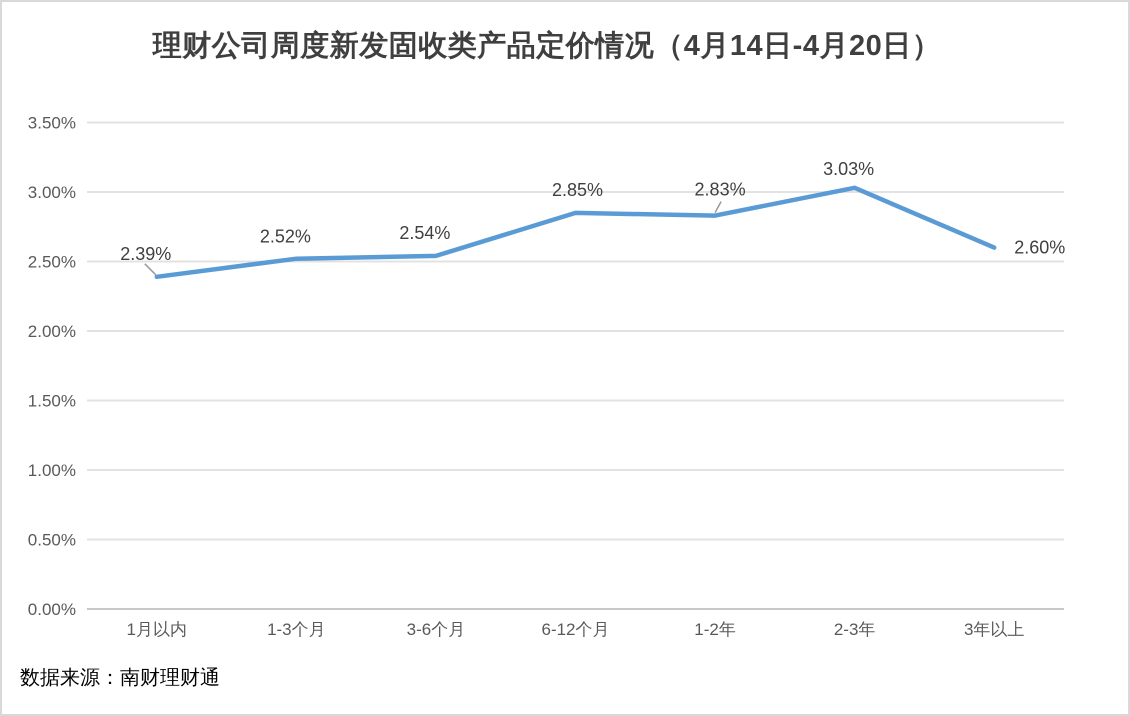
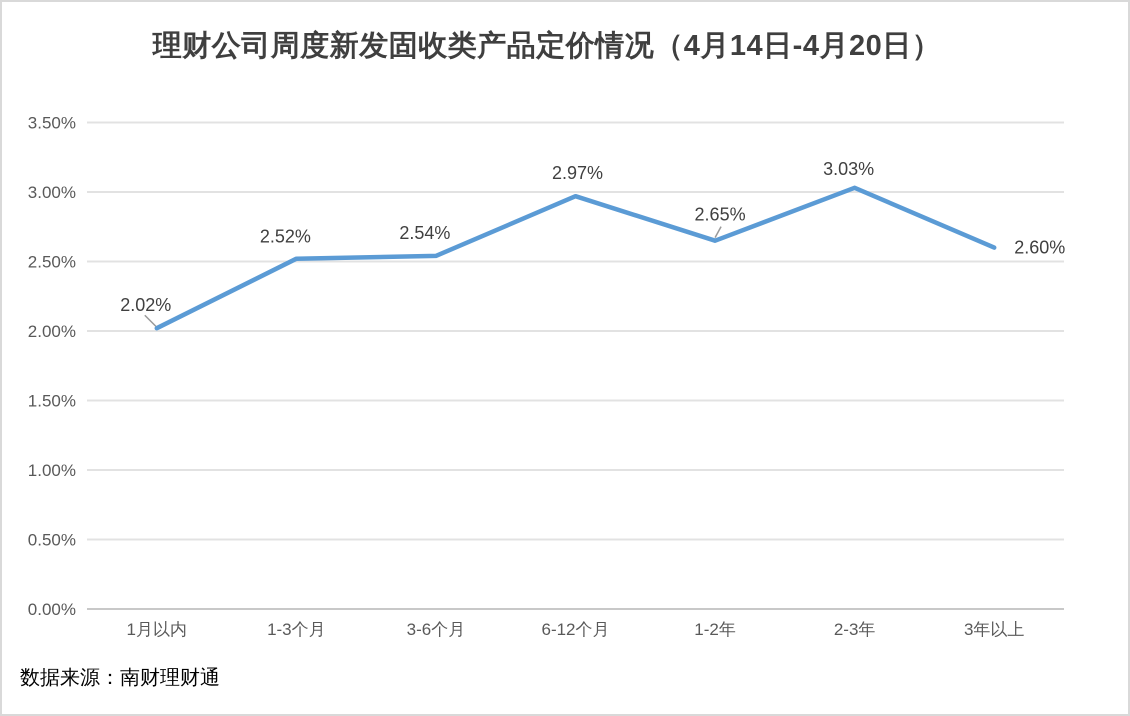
1月以内: 2.39% -> 2.02%
6-12个月: 2.85% -> 2.97%
1-2年: 2.83% -> 2.65%
